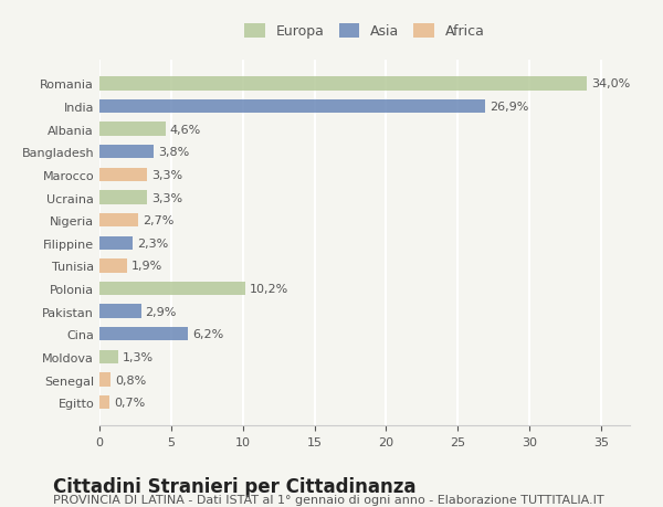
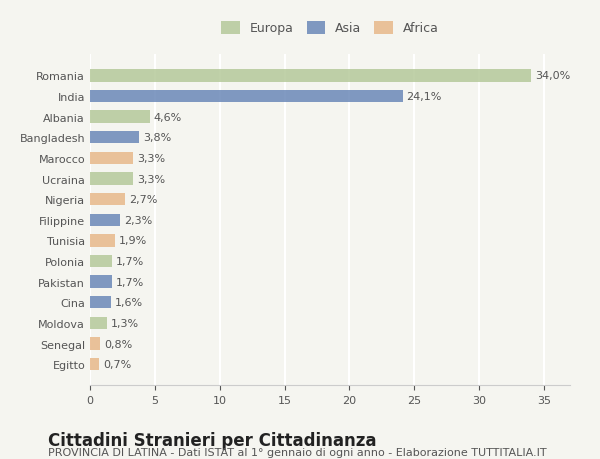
India: 26,9% -> 24,1%
Polonia: 10,2% -> 1,7%
Pakistan: 2,9% -> 1,7%
Cina: 6,2% -> 1,6%
